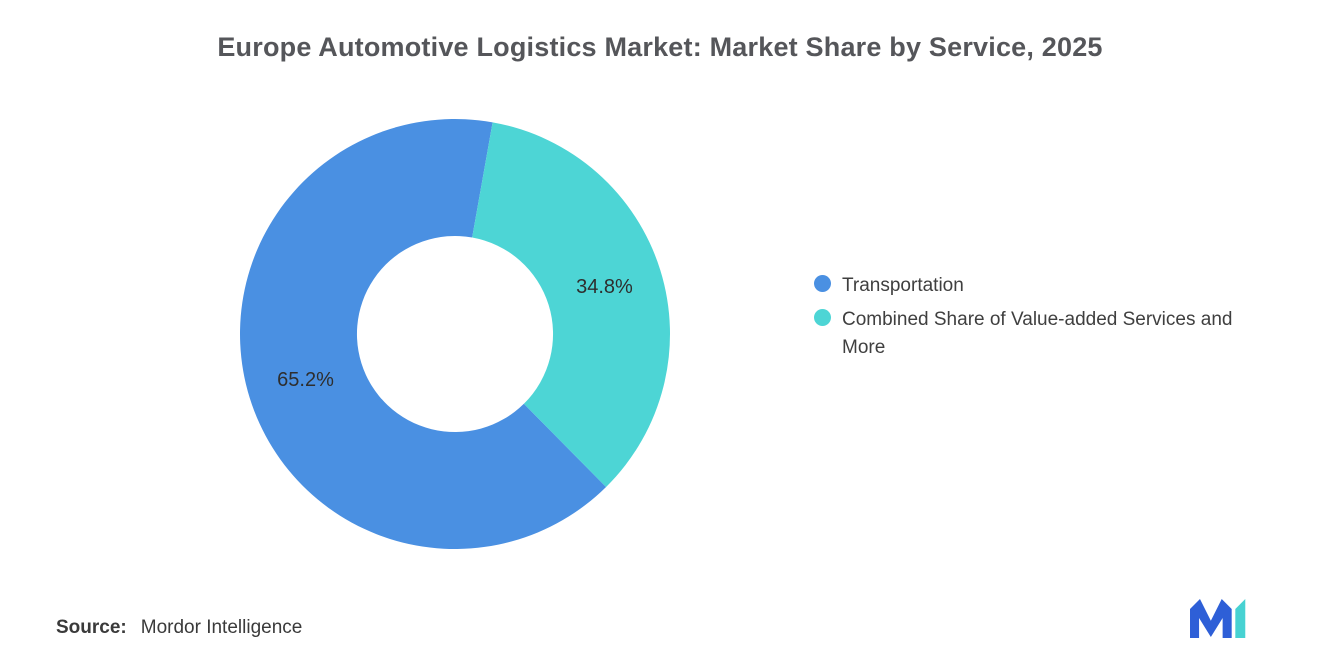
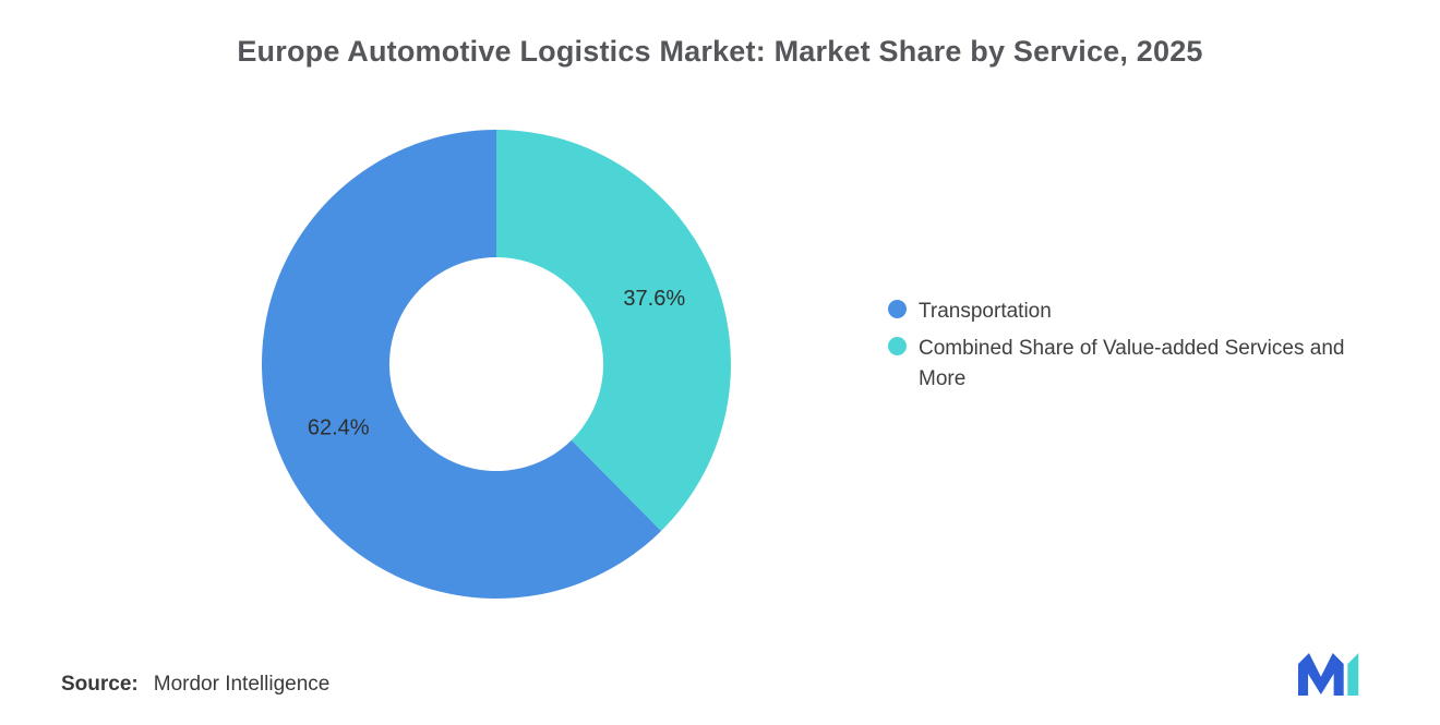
Transportation: 65.2% -> 62.4%
Combined Share of Value-added Services and More: 34.8% -> 37.6%
